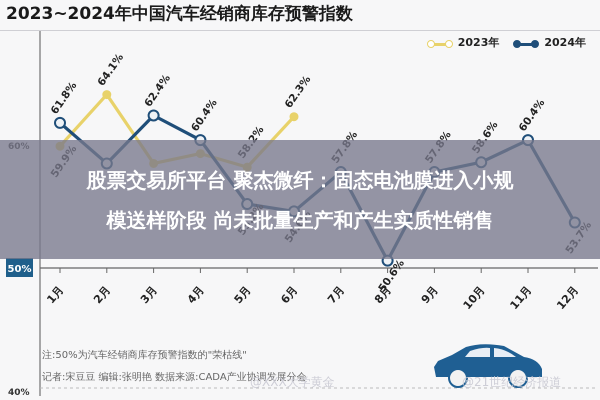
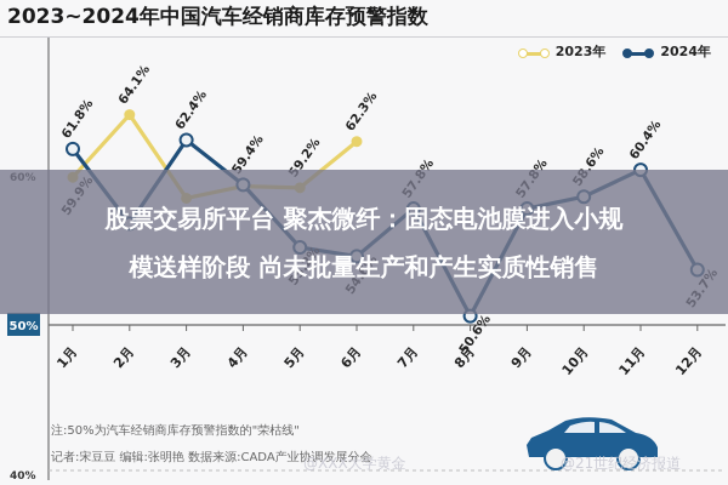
2024年/2月: 58.5% -> 56.8%
2024年/4月: 60.4% -> 59.4%
2023年/5月: 58.2% -> 59.2%
